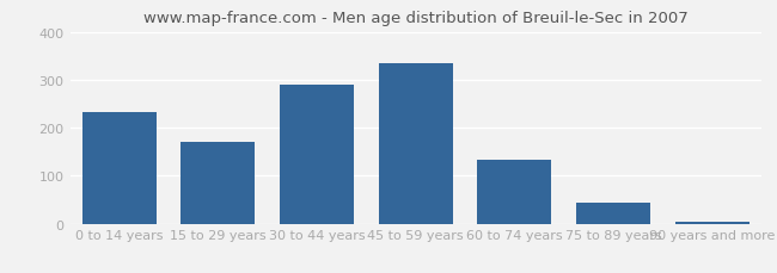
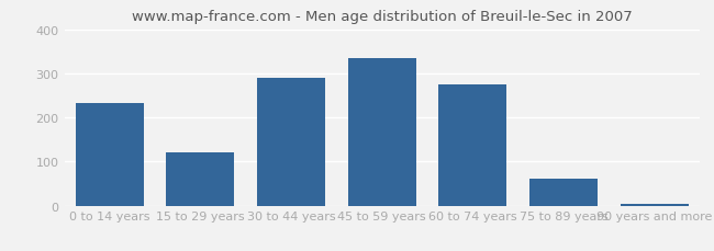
15 to 29 years: 170 -> 120
60 to 74 years: 133 -> 275
75 to 89 years: 43 -> 60
